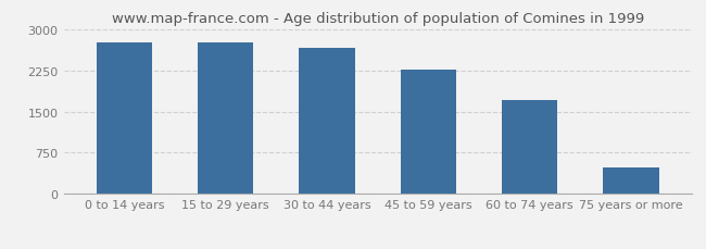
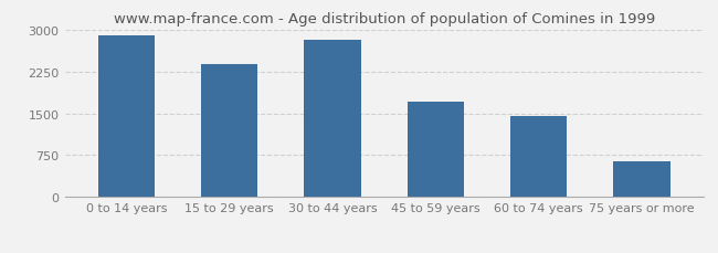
0 to 14 years: 2760 -> 2890
15 to 29 years: 2760 -> 2370
30 to 44 years: 2660 -> 2820
45 to 59 years: 2260 -> 1700
60 to 74 years: 1700 -> 1460
75 years or more: 480 -> 640
